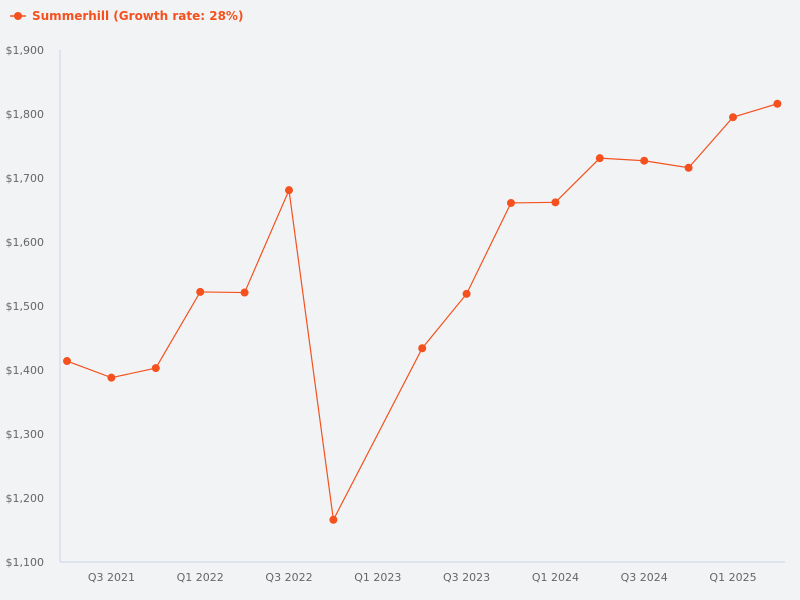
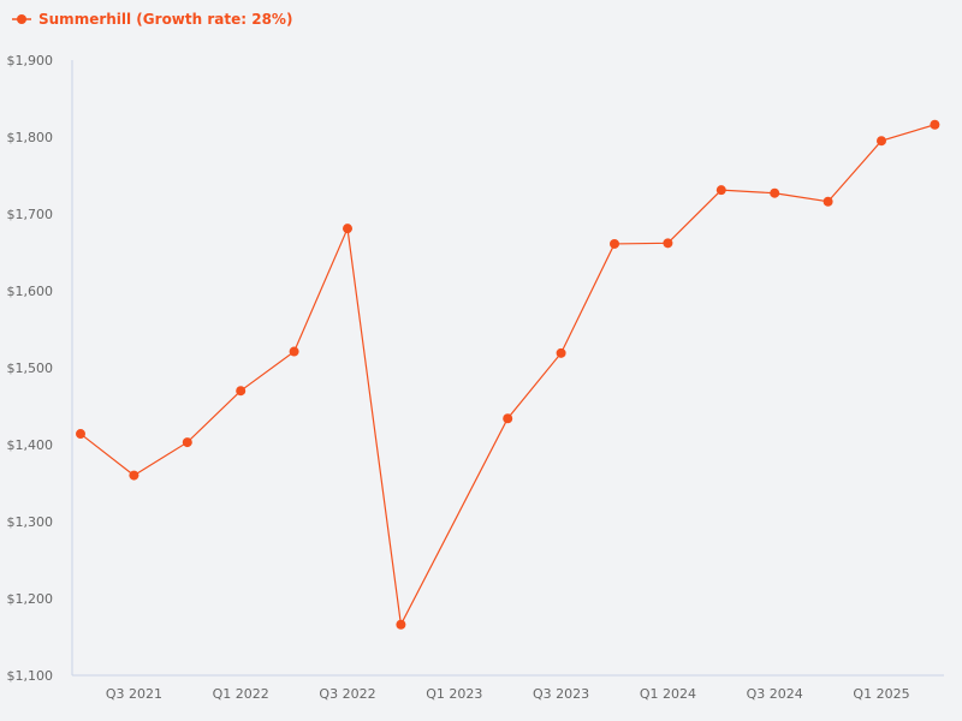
Q3 2021: $1390 -> $1360
Q1 2022: $1520 -> $1470
